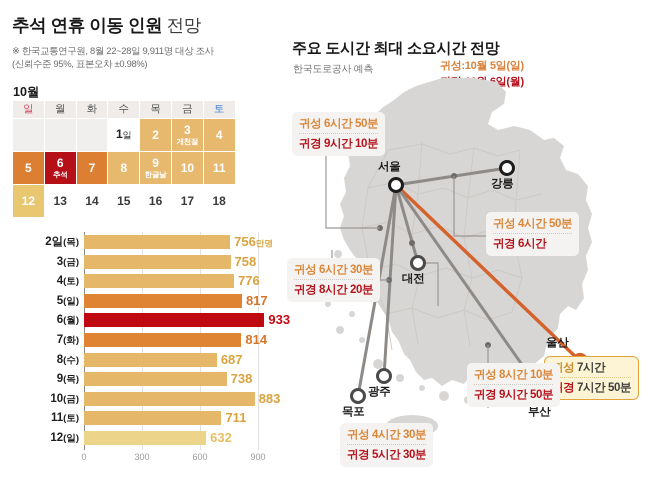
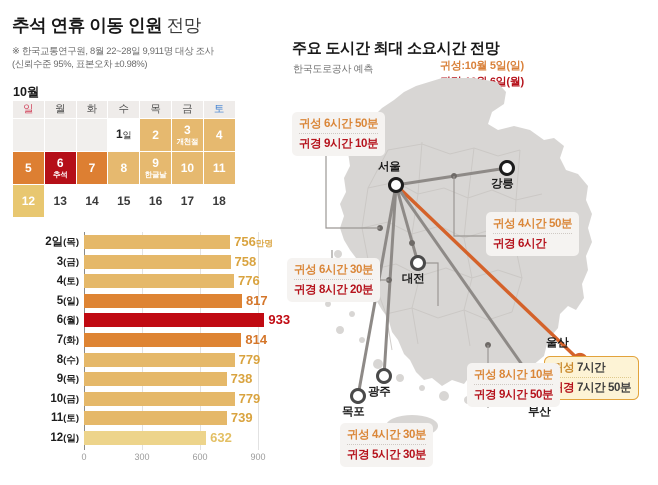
8(수): 687 -> 779
10(금): 883 -> 779
11(토): 711 -> 739
